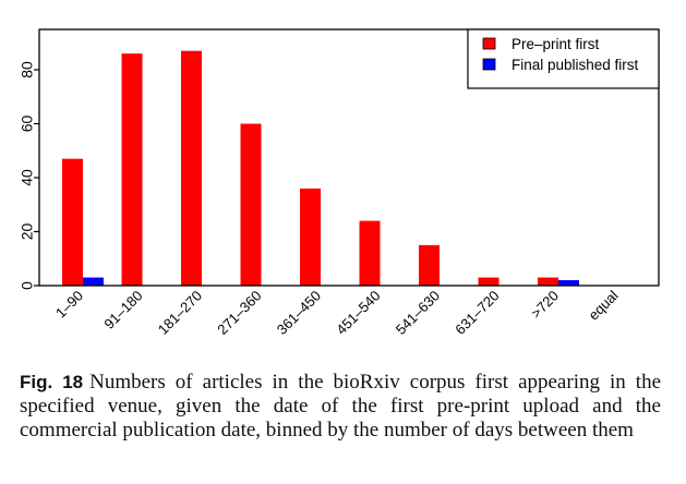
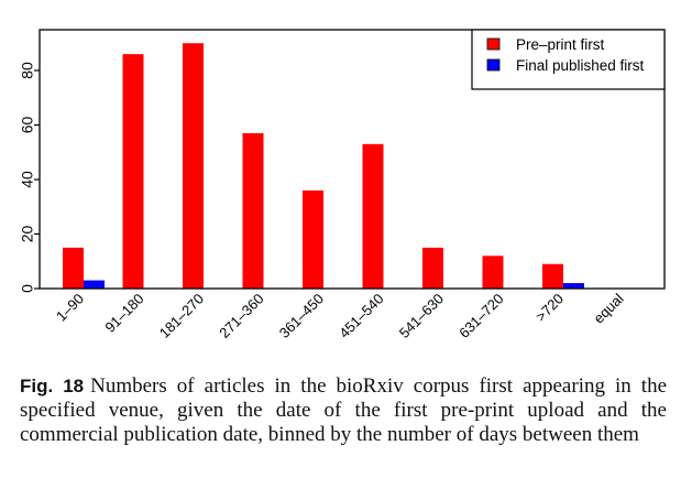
Pre–print first/1–90: 47 -> 15
Pre–print first/181–270: 87 -> 90
Pre–print first/271–360: 60 -> 57
Pre–print first/451–540: 24 -> 53
Pre–print first/631–720: 3 -> 12
Pre–print first/>720: 3 -> 9
